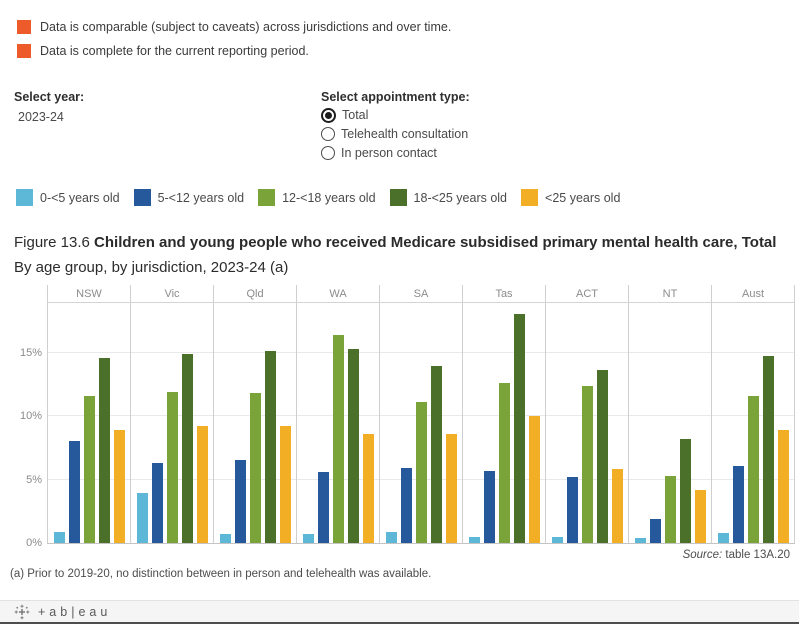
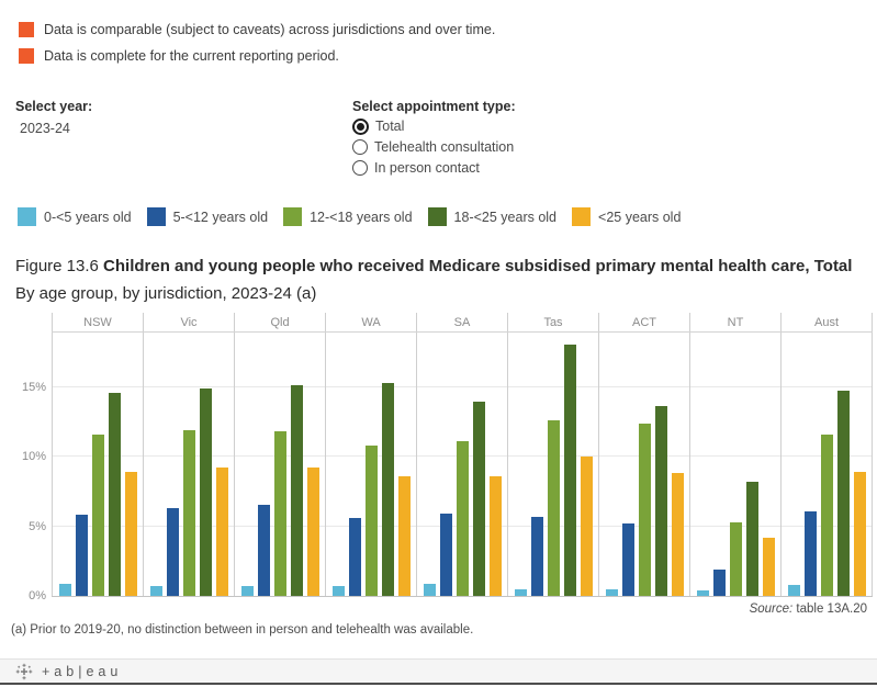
5-<12 years old/NSW: 8.0% -> 5.8%
0-<5 years old/Vic: 3.9% -> 0.7%
12-<18 years old/WA: 16.4% -> 10.8%
<25 years old/ACT: 5.8% -> 8.8%
